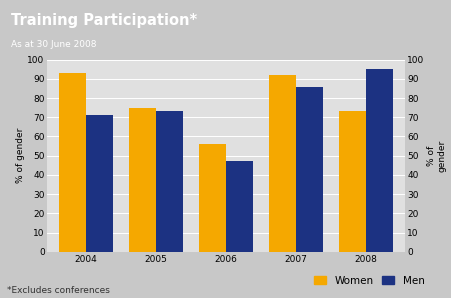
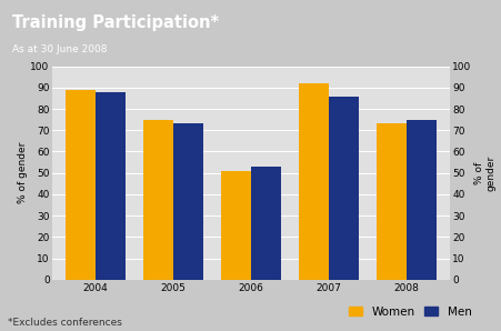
Women/2004: 93 -> 89
Men/2004: 71 -> 88
Women/2006: 56 -> 51
Men/2006: 47 -> 53
Men/2008: 95 -> 75
